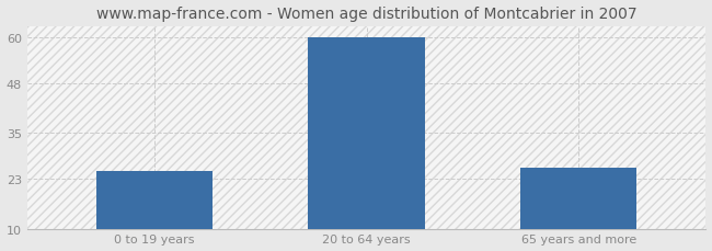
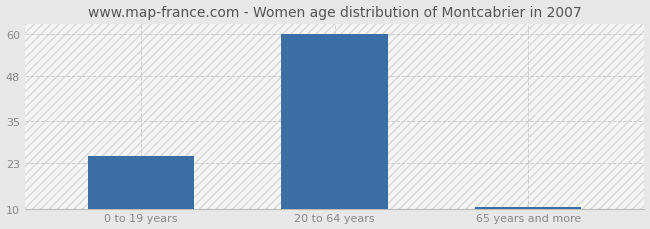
65 years and more: 26.0 -> 10.5
